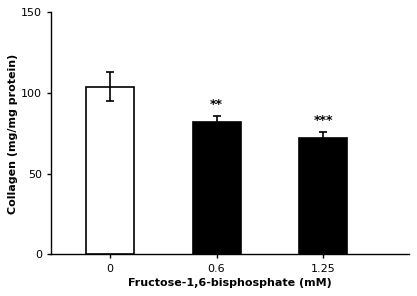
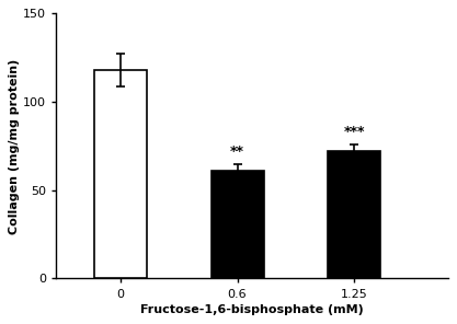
0: 104 -> 118
0.6: 82 -> 61
